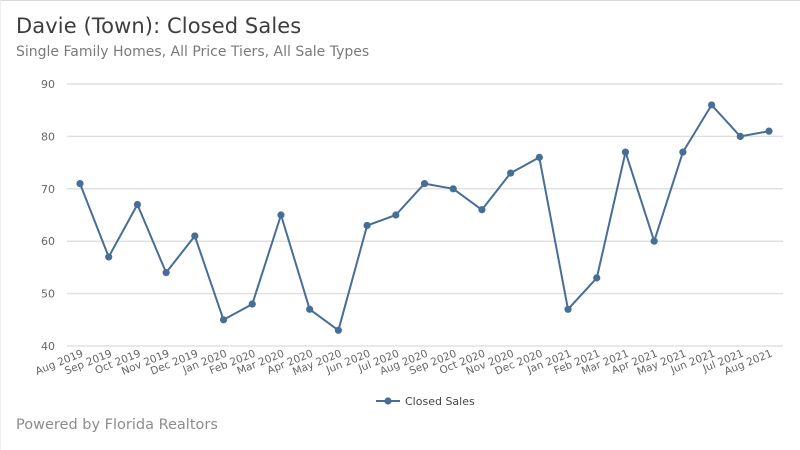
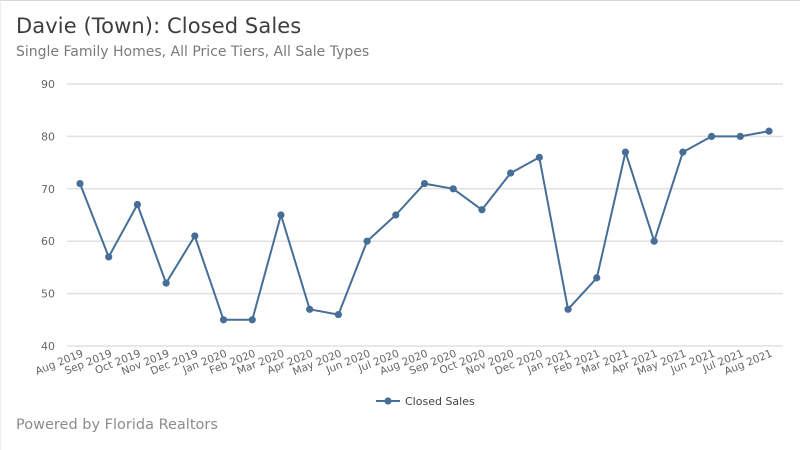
Nov 2019: 54 -> 52
Feb 2020: 48 -> 45
May 2020: 43 -> 46
Jun 2020: 63 -> 60
Jun 2021: 86 -> 80
